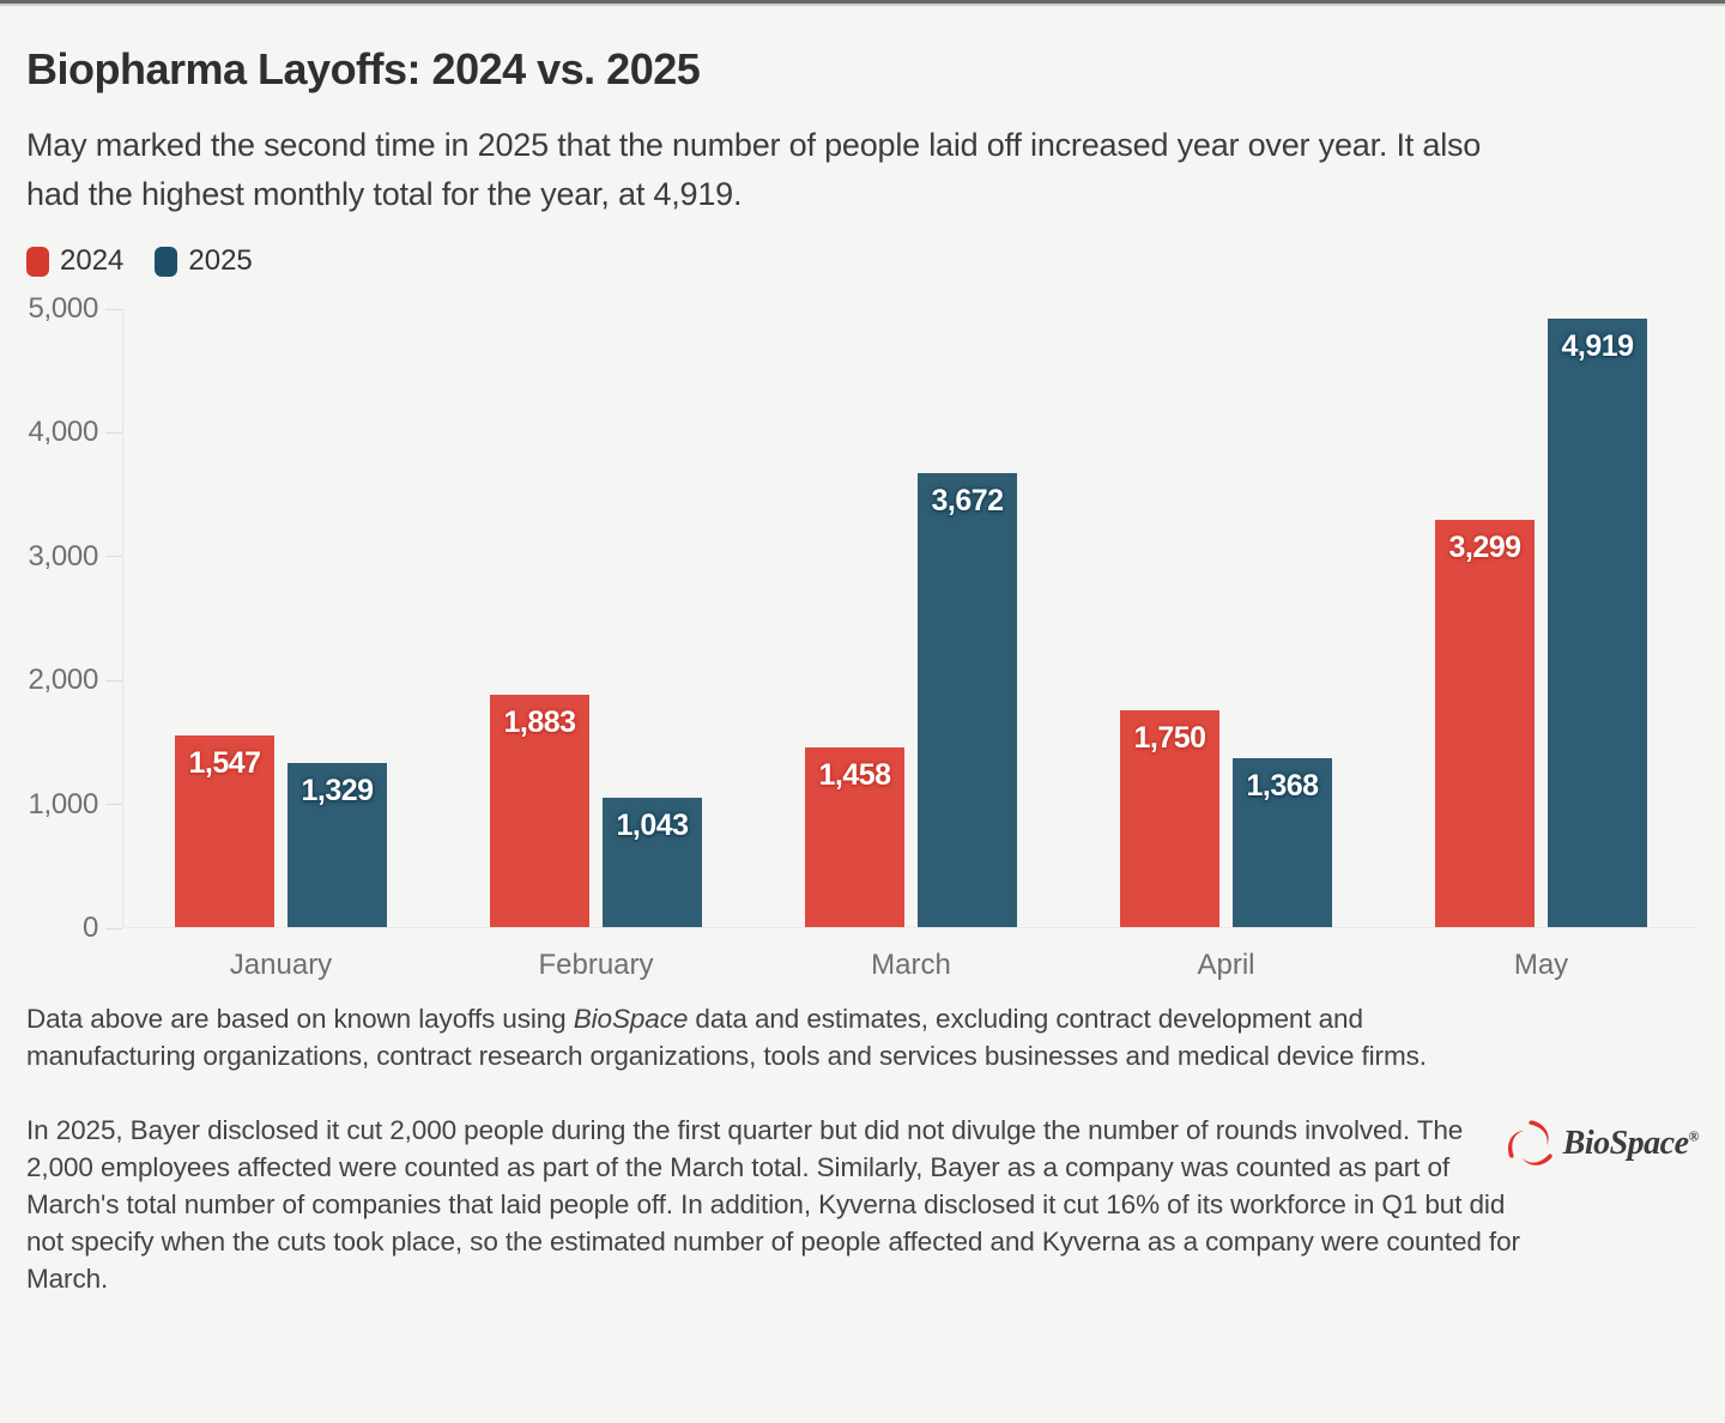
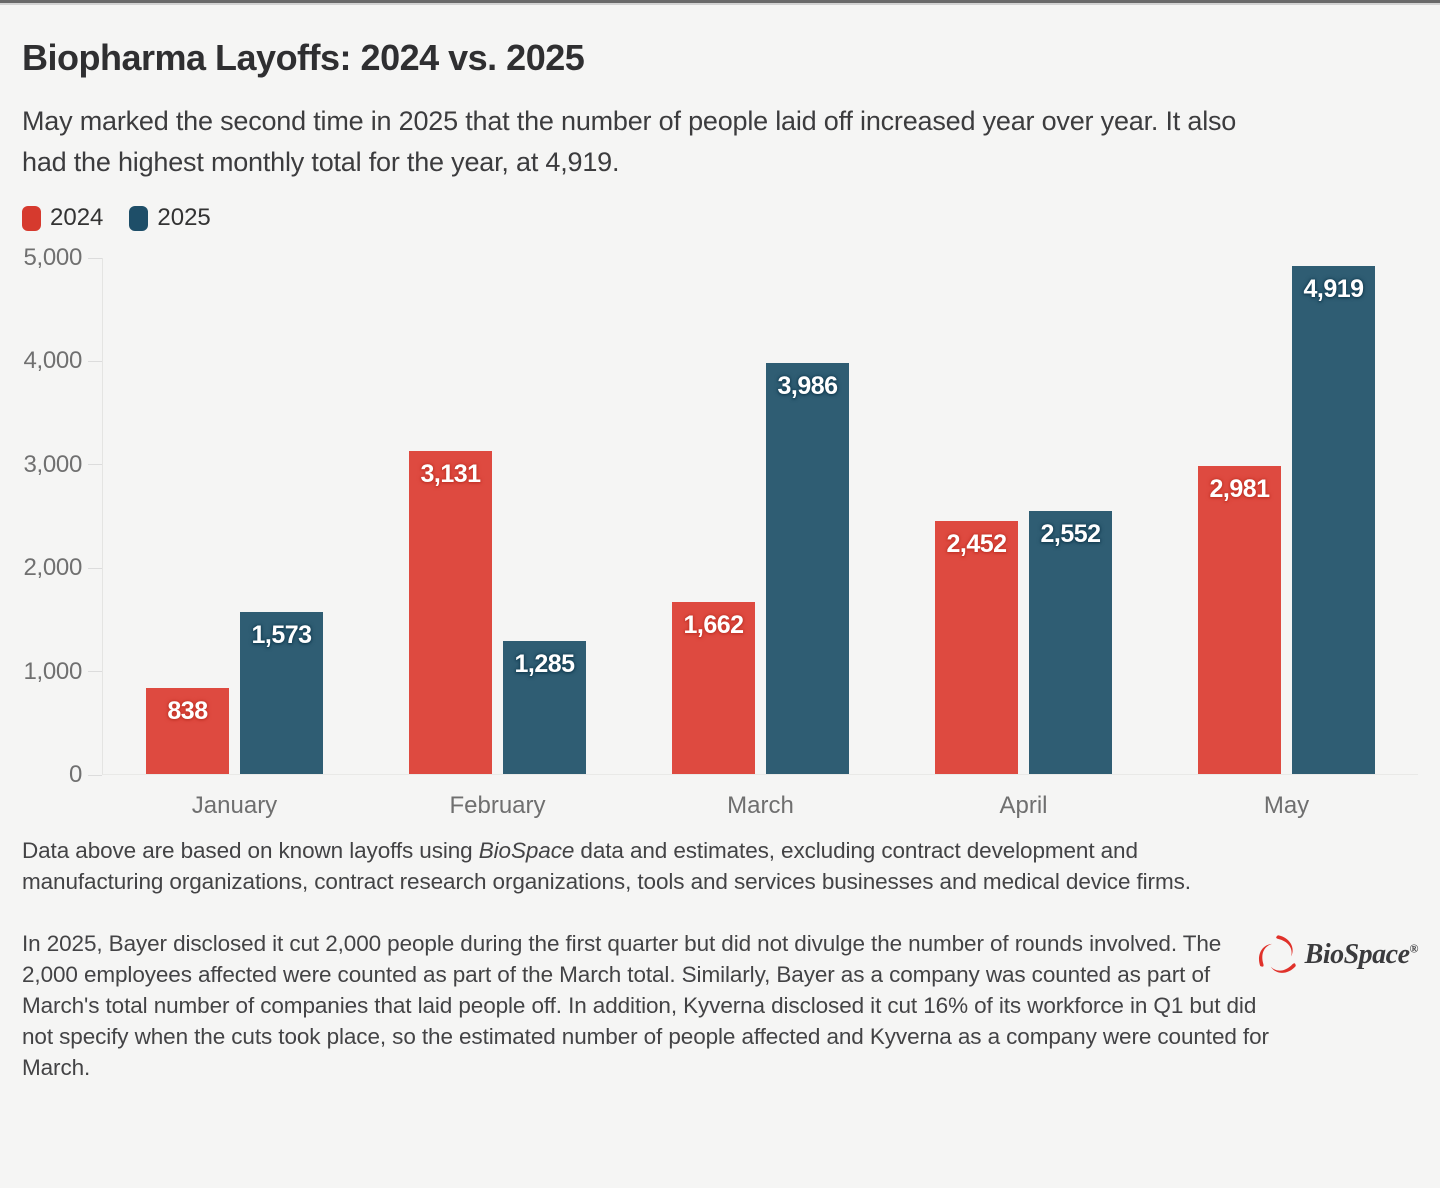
2024/January: 1,547 -> 838
2025/January: 1,329 -> 1,573
2024/February: 1,883 -> 3,131
2025/February: 1,043 -> 1,285
2024/March: 1,458 -> 1,662
2025/March: 3,672 -> 3,986
2024/April: 1,750 -> 2,452
2025/April: 1,368 -> 2,552
2024/May: 3,299 -> 2,981
